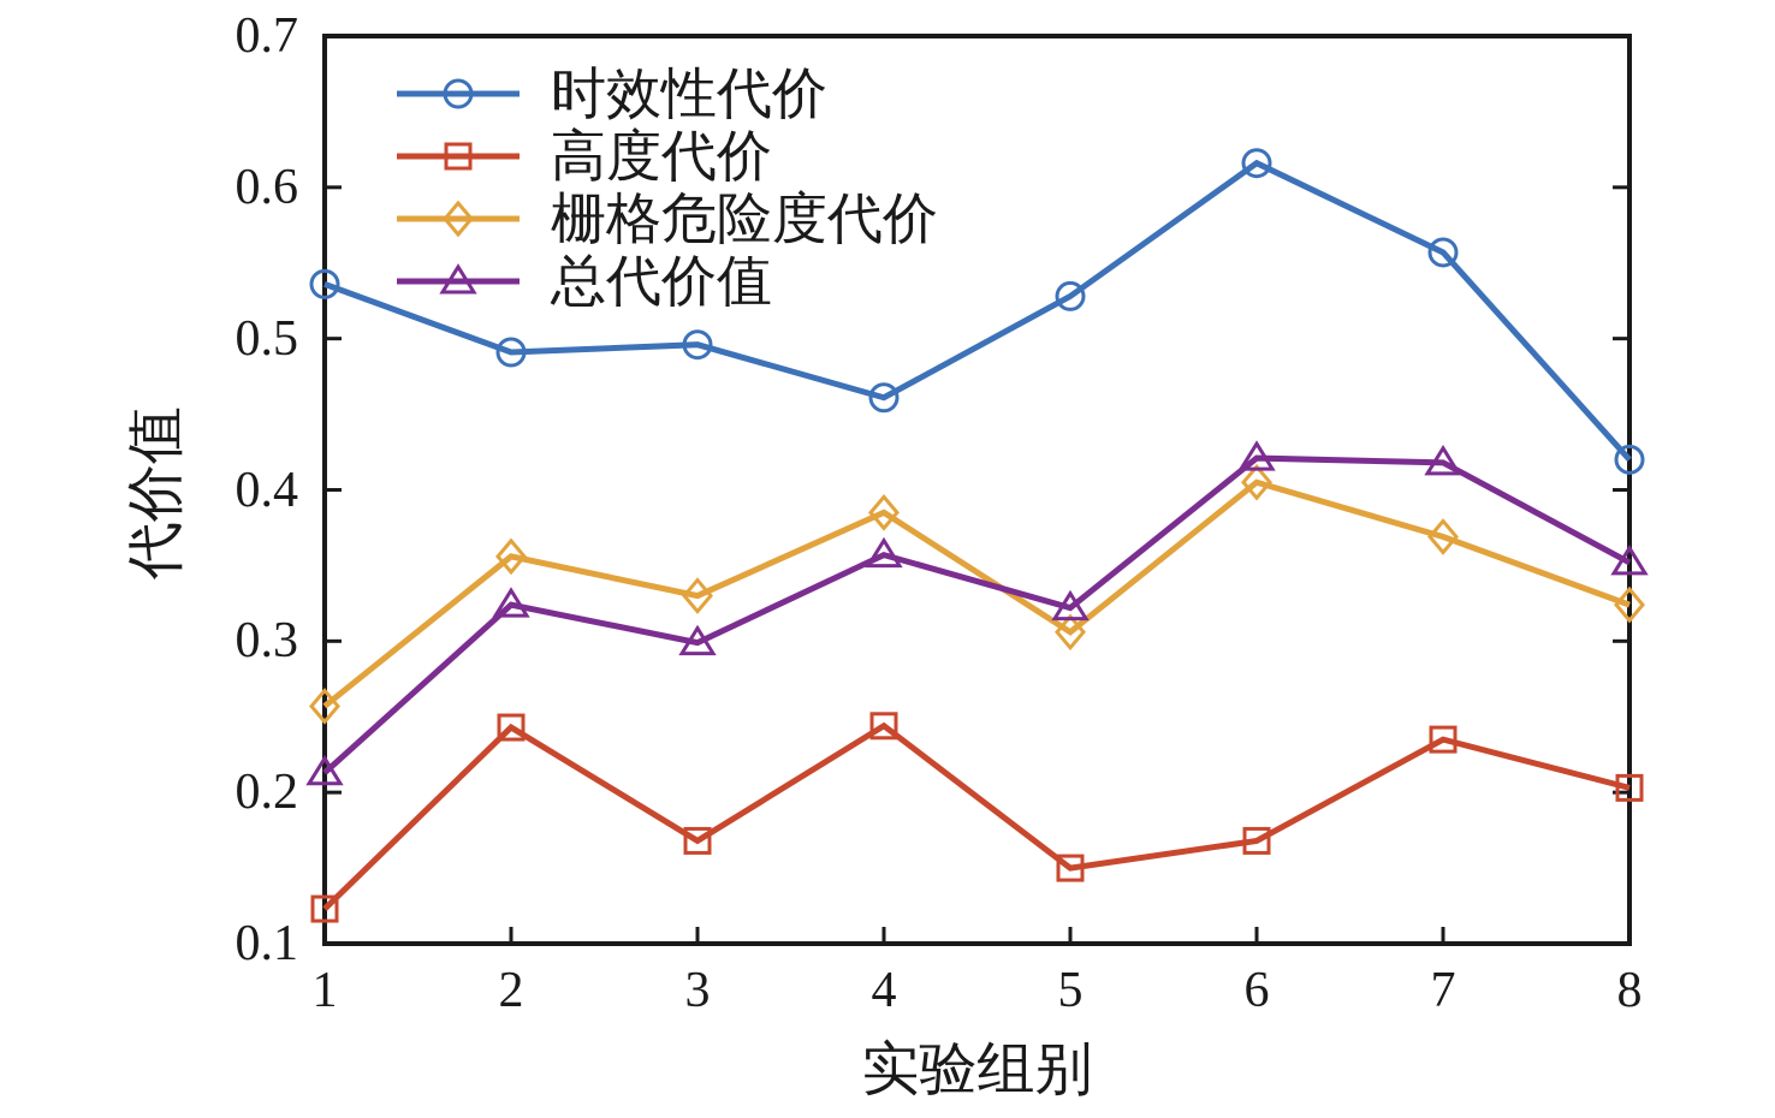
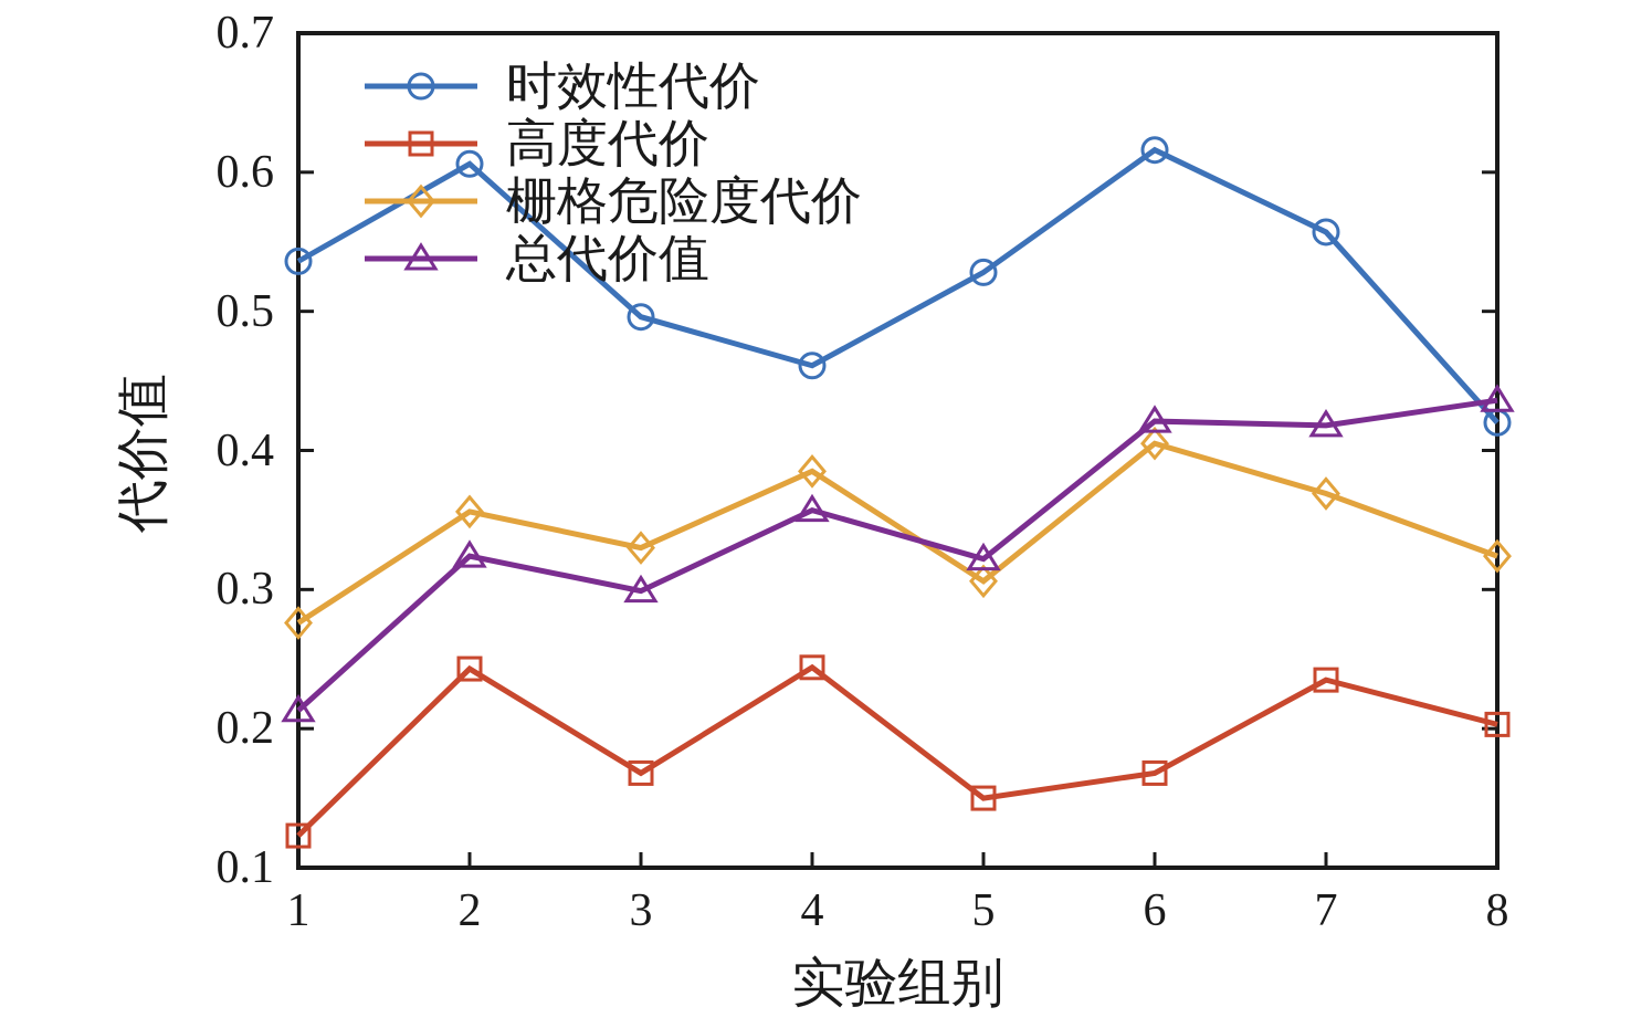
栅格危险度代价/1: 0.257 -> 0.276
时效性代价/2: 0.491 -> 0.606
总代价值/8: 0.352 -> 0.436
